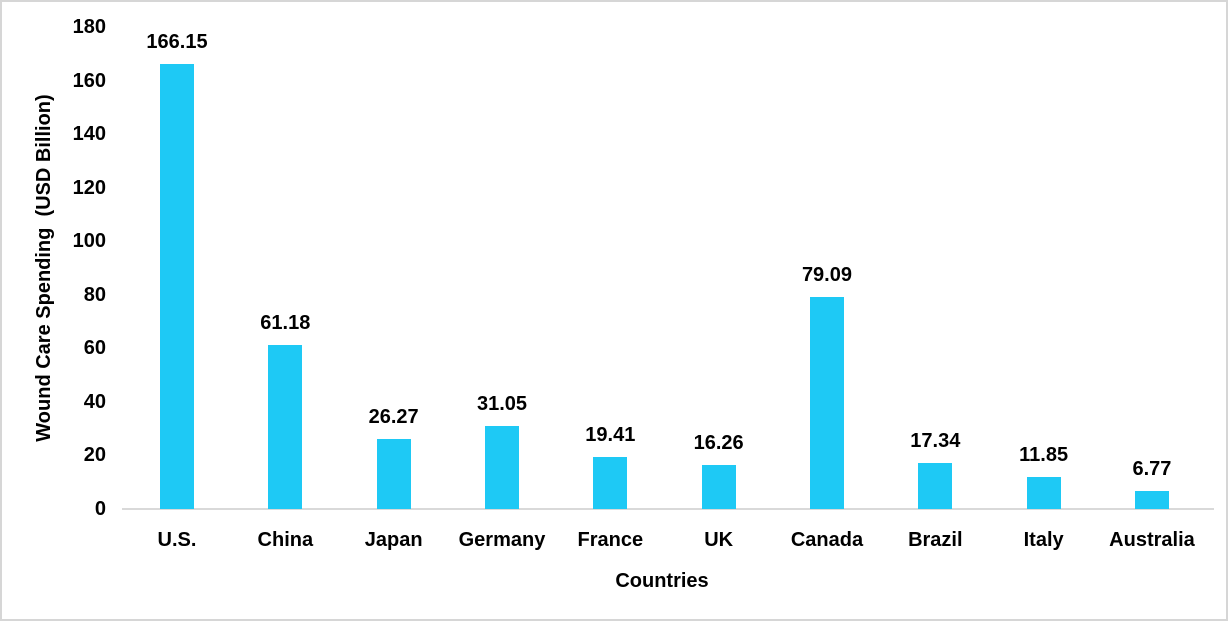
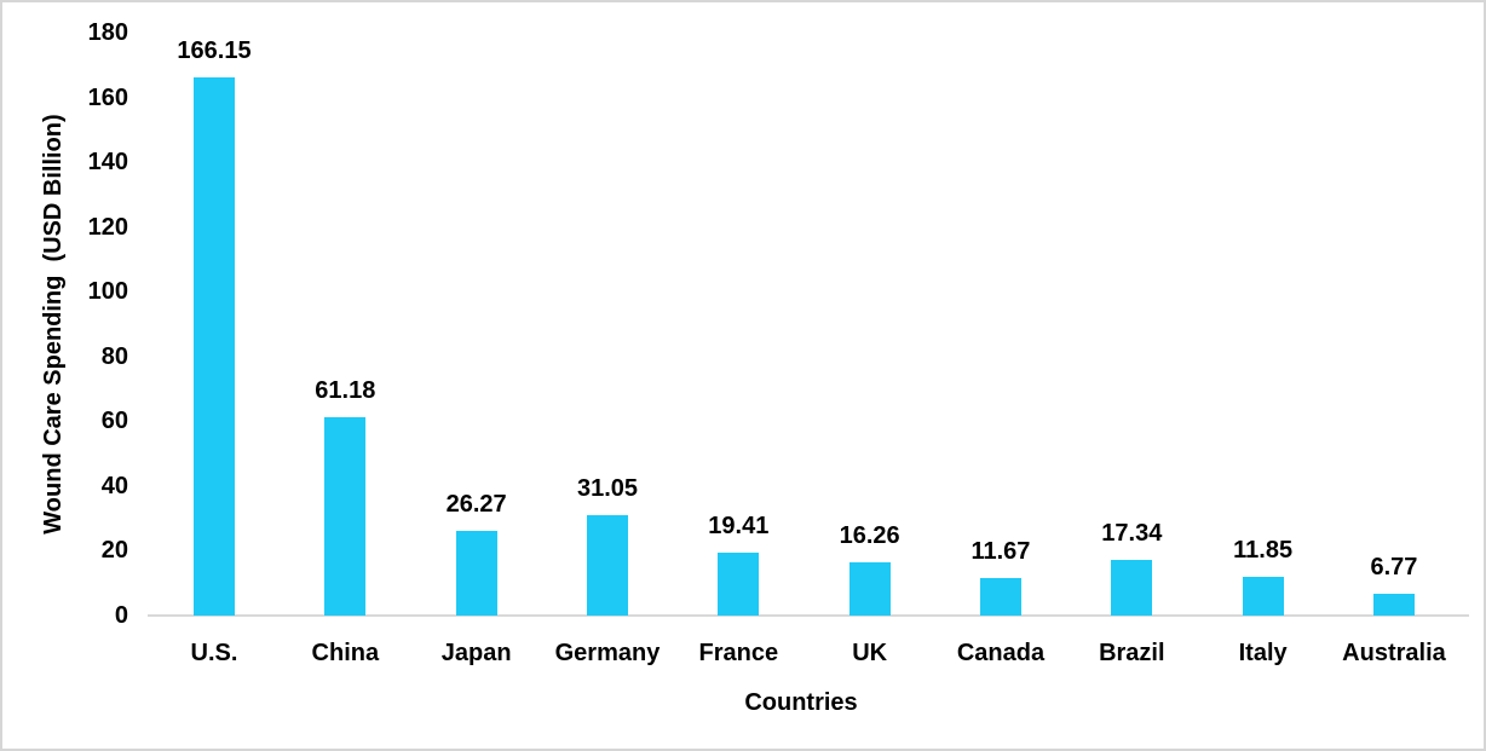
Canada: 79.09 -> 11.67
